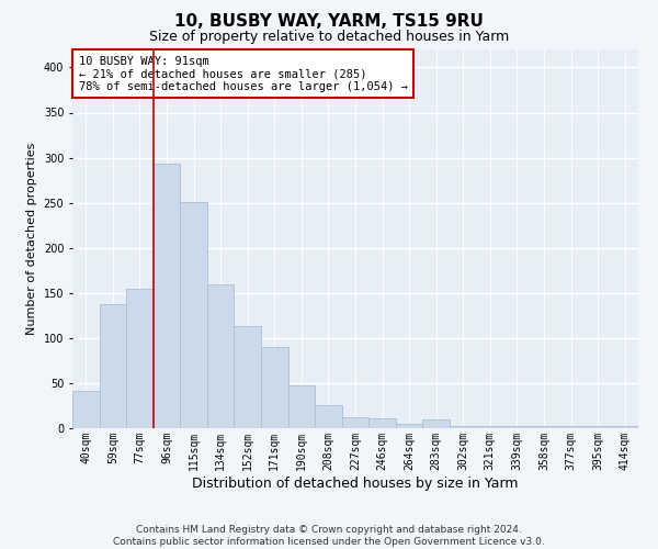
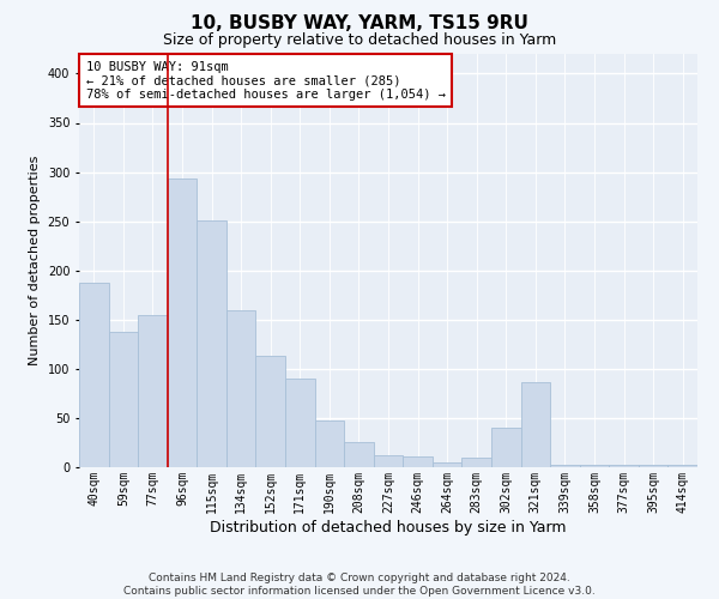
40sqm: 42 -> 188
302sqm: 3 -> 40
321sqm: 3 -> 86
